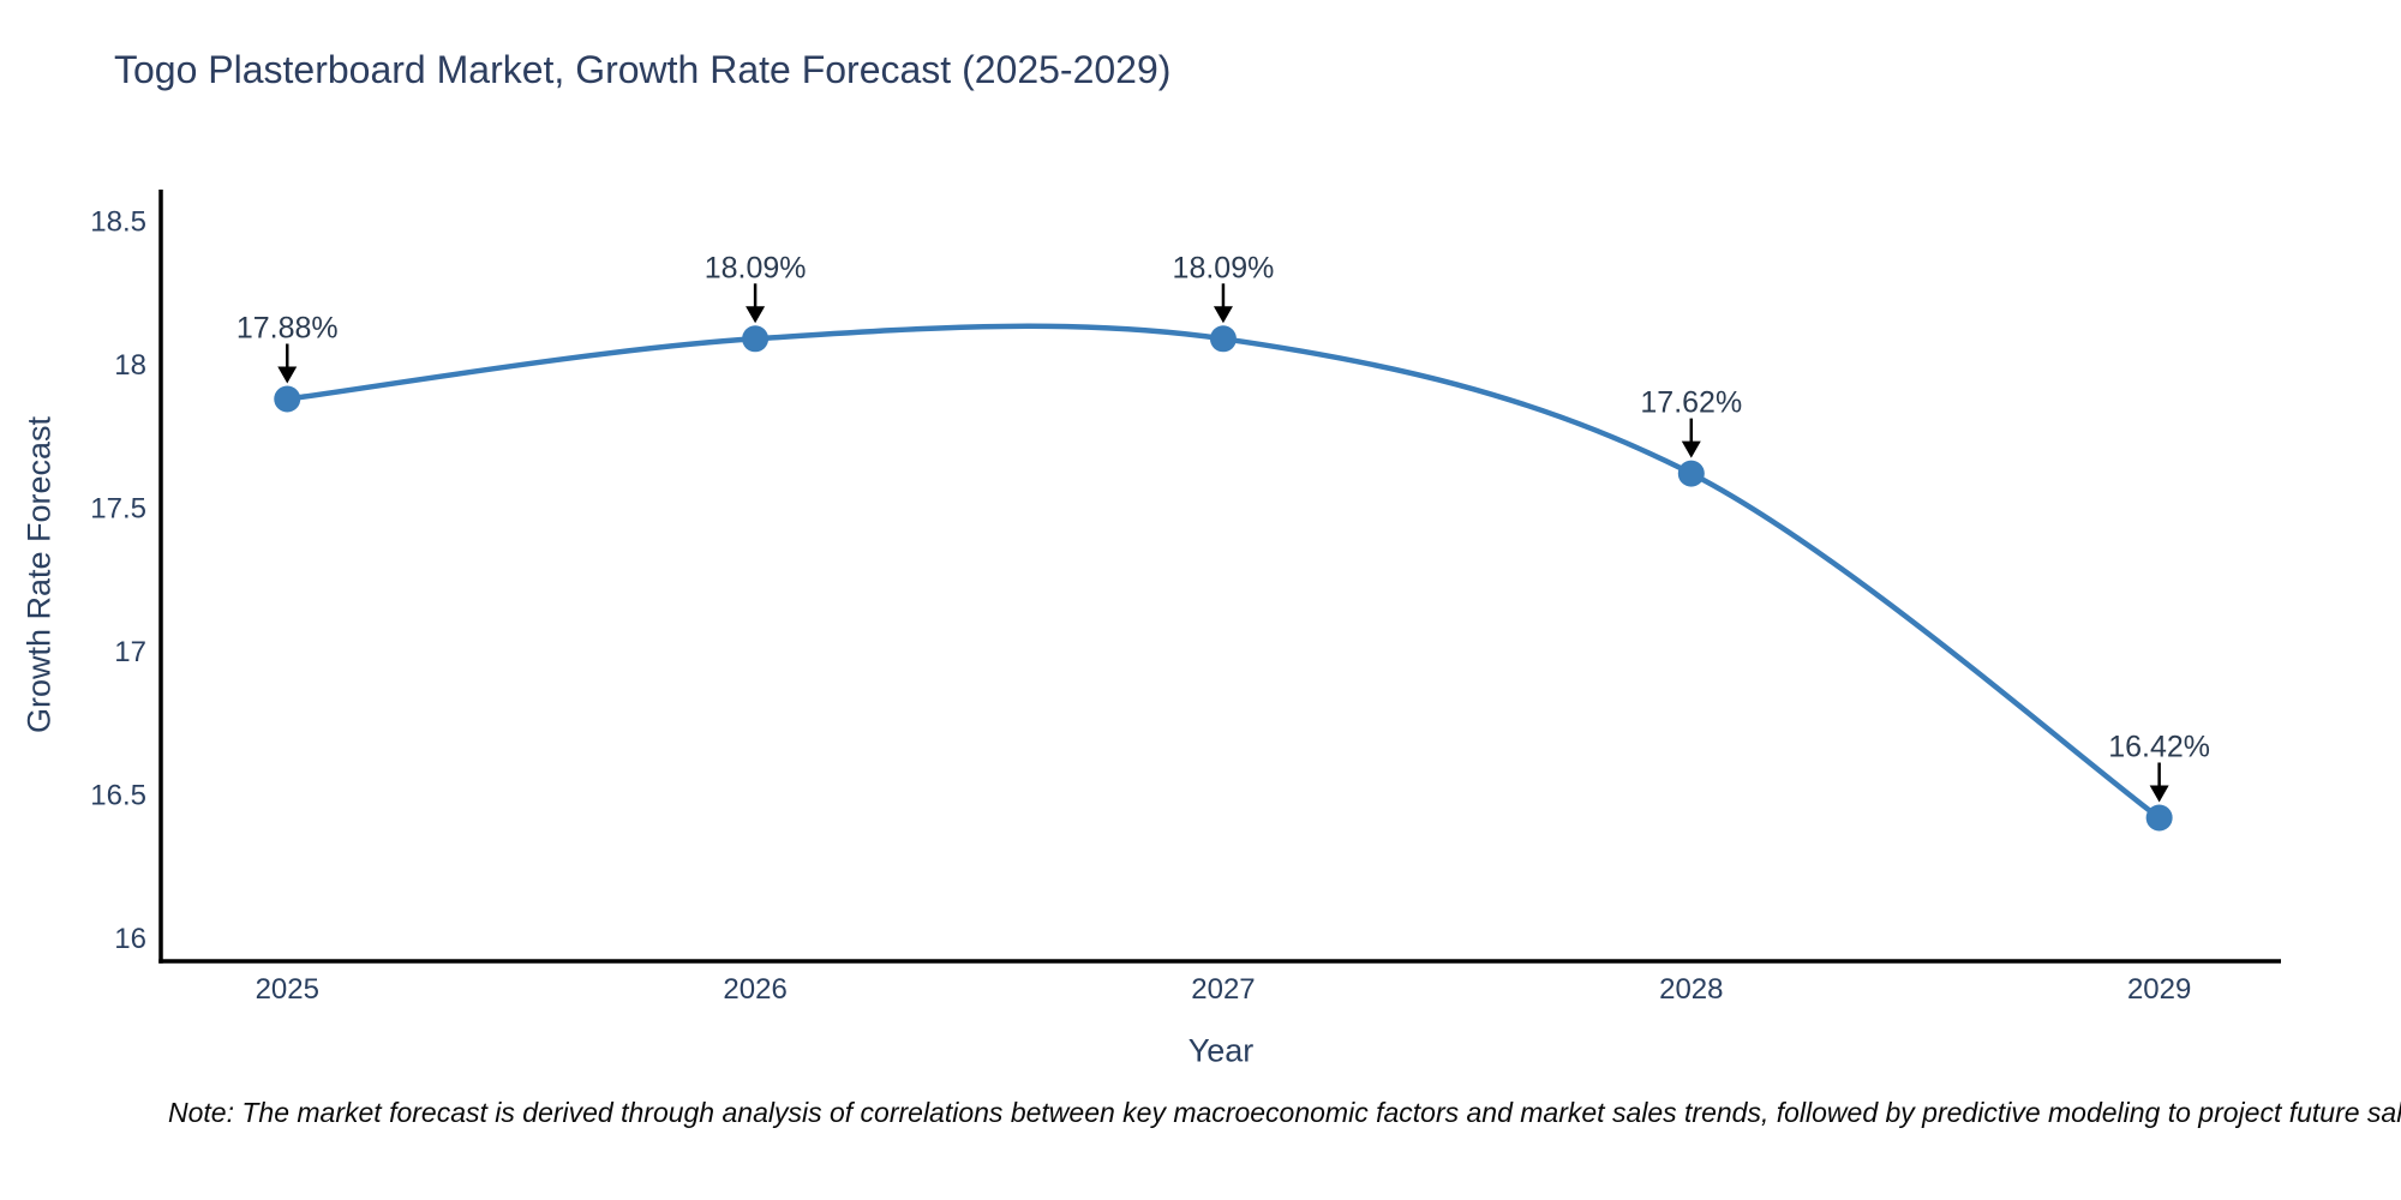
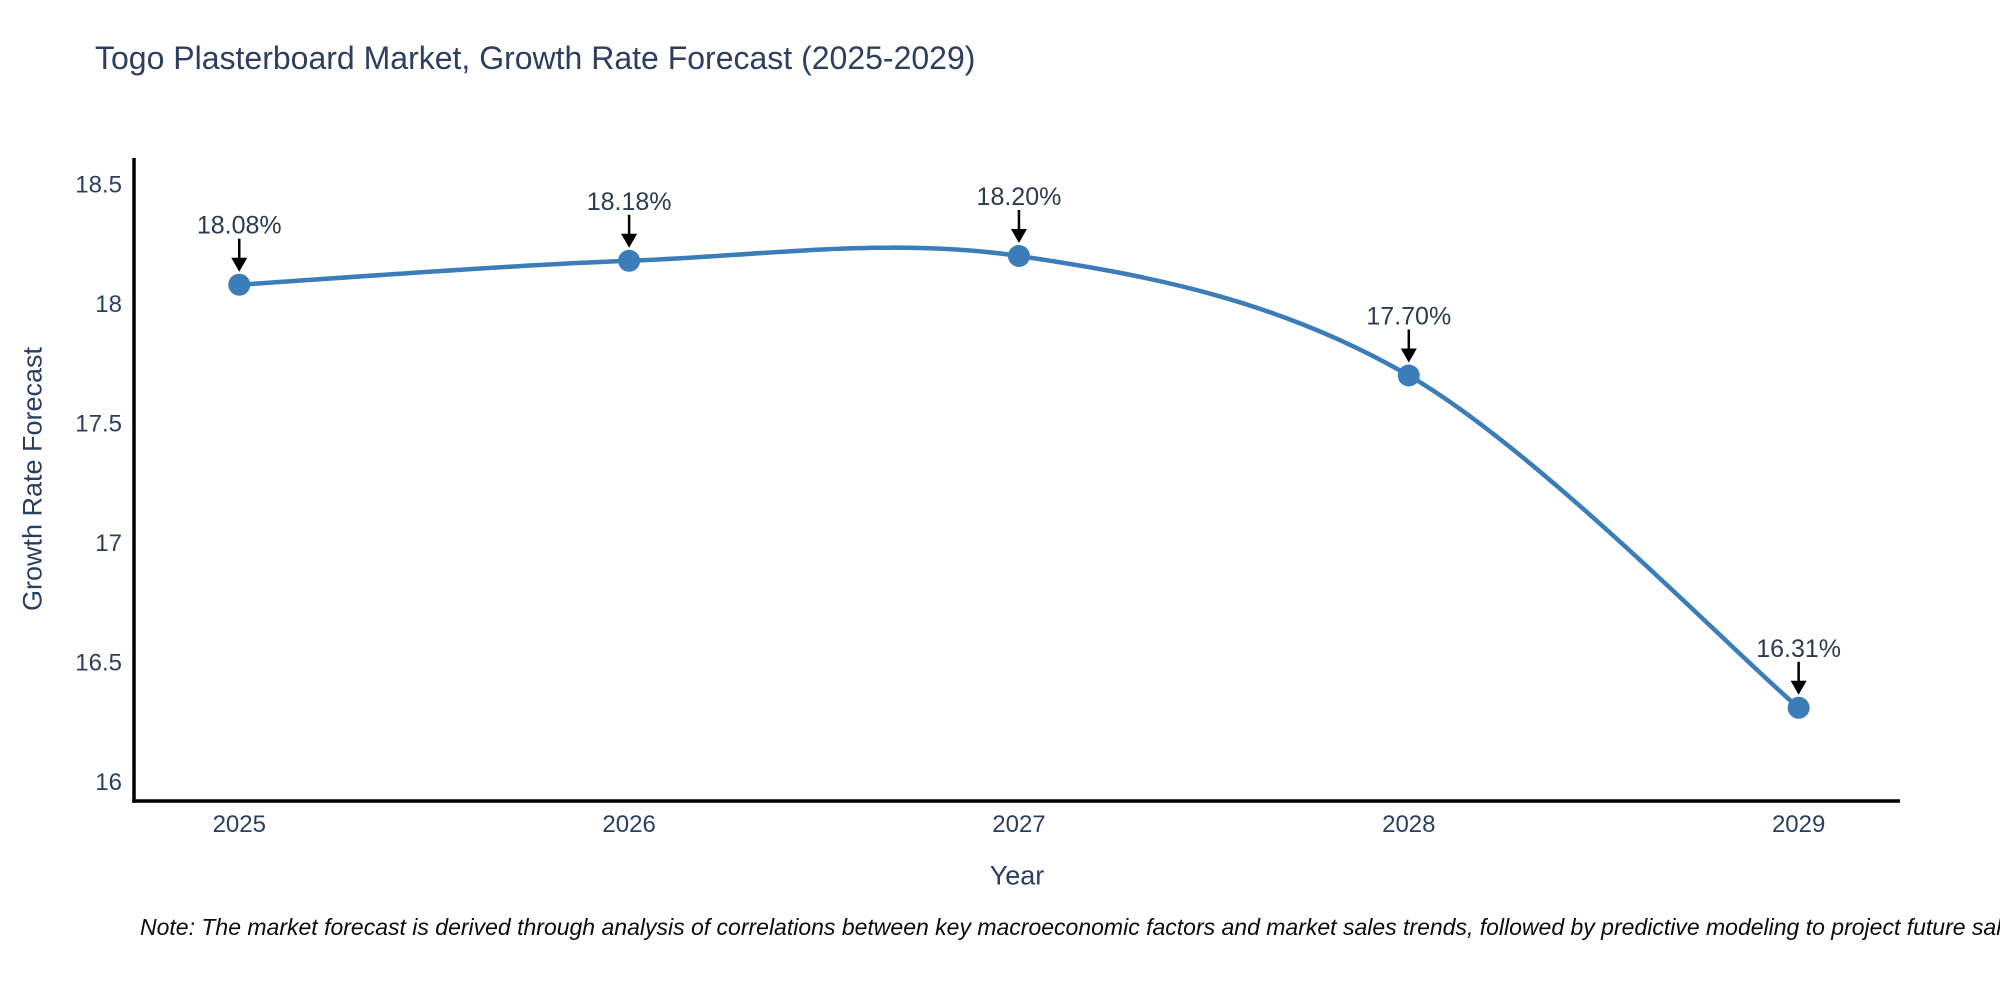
2025: 17.88% -> 18.08%
2026: 18.09% -> 18.18%
2027: 18.09% -> 18.20%
2028: 17.62% -> 17.70%
2029: 16.42% -> 16.31%
